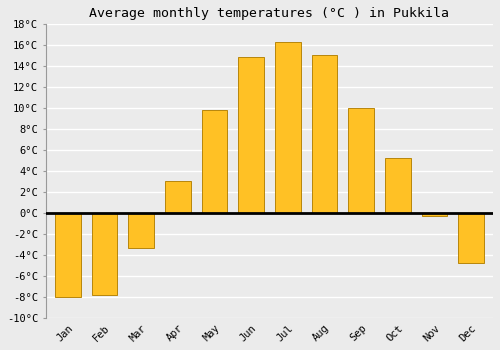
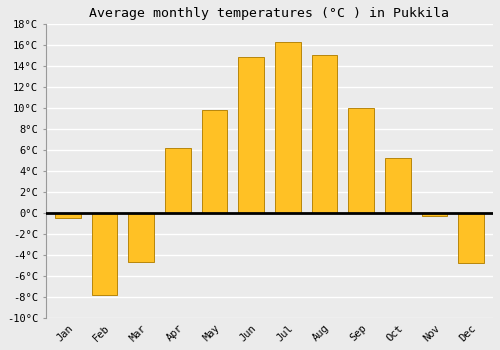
Jan: -8.0°C -> -0.5°C
Mar: -3.3°C -> -4.7°C
Apr: 3.0°C -> 6.2°C
